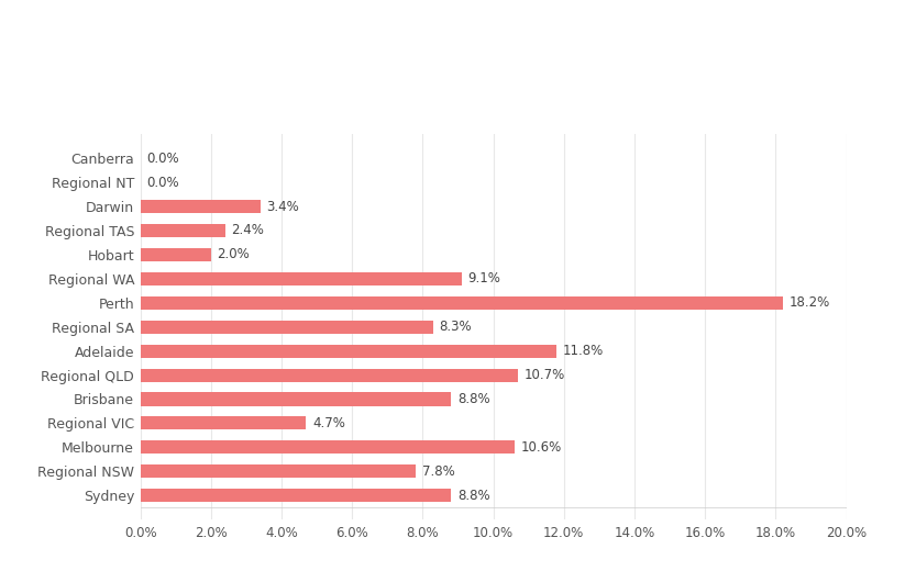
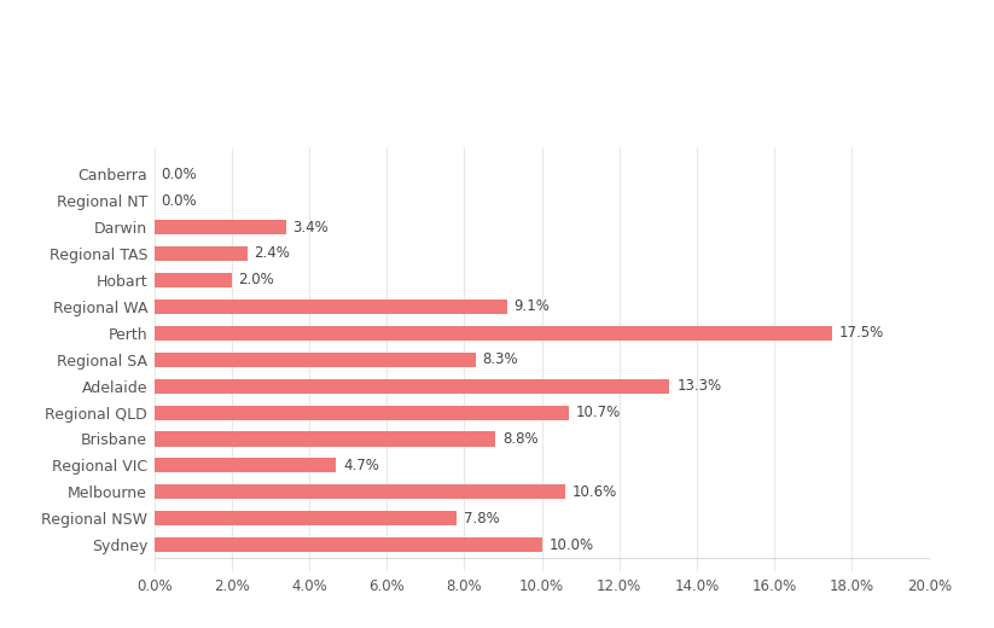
Perth: 18.2% -> 17.5%
Adelaide: 11.8% -> 13.3%
Sydney: 8.8% -> 10.0%
